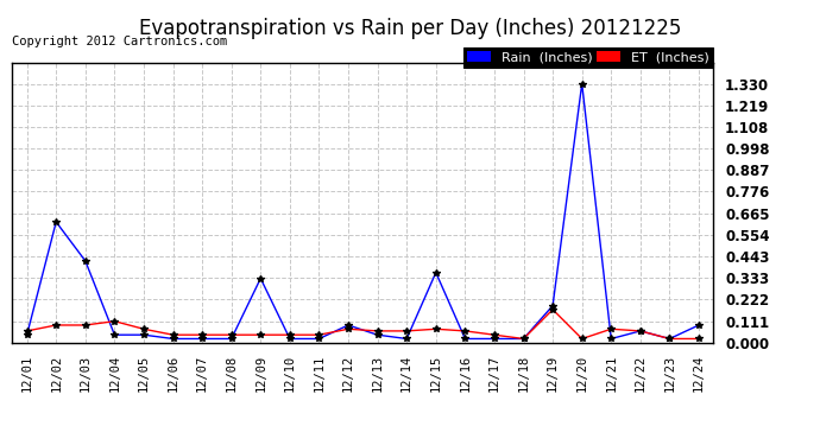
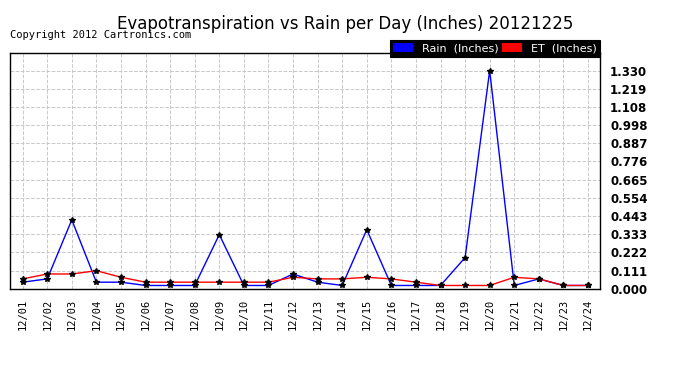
Rain (Inches)/12/02: 0.62 -> 0.06
ET (Inches)/12/19: 0.17 -> 0.02
Rain (Inches)/12/24: 0.09 -> 0.02
